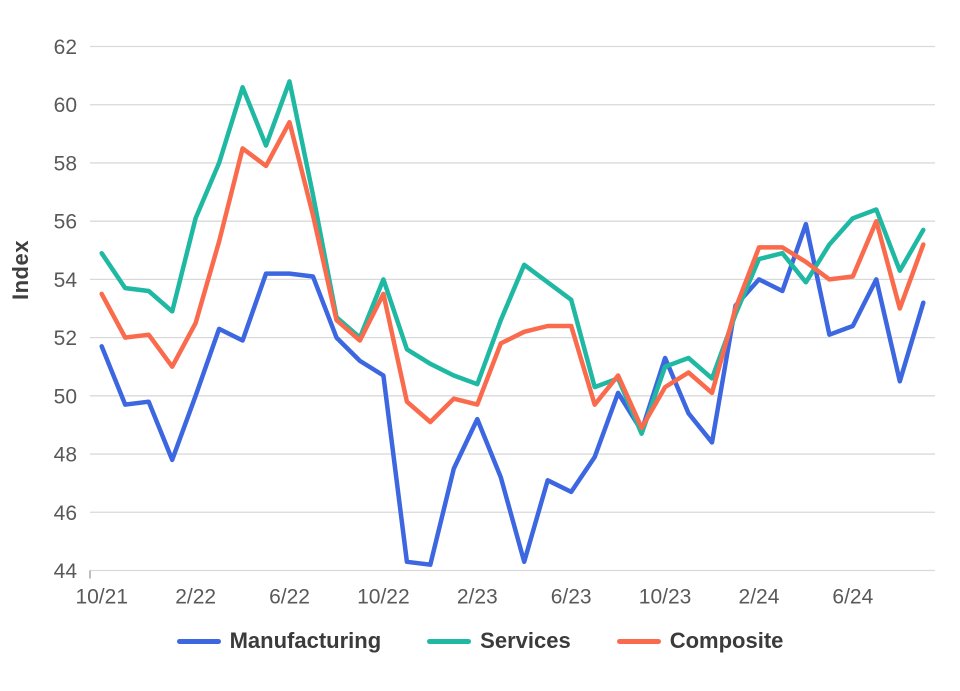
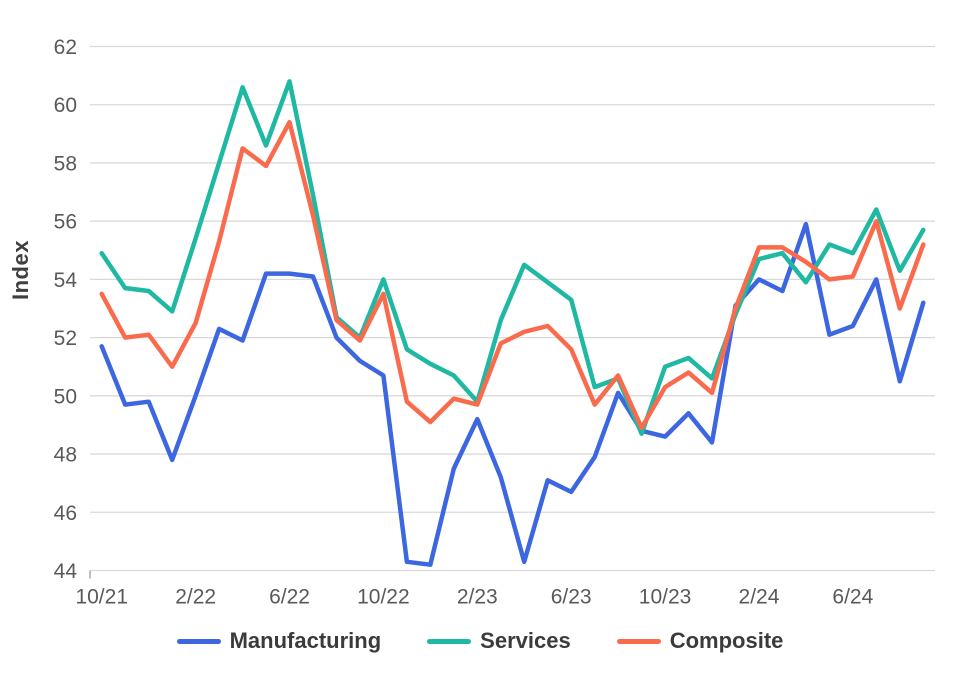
Services/2/22: 56.1 -> 55.4
Services/2/23: 50.4 -> 49.8
Composite/6/23: 52.4 -> 51.6
Manufacturing/10/23: 51.3 -> 48.6
Services/6/24: 56.1 -> 54.9
